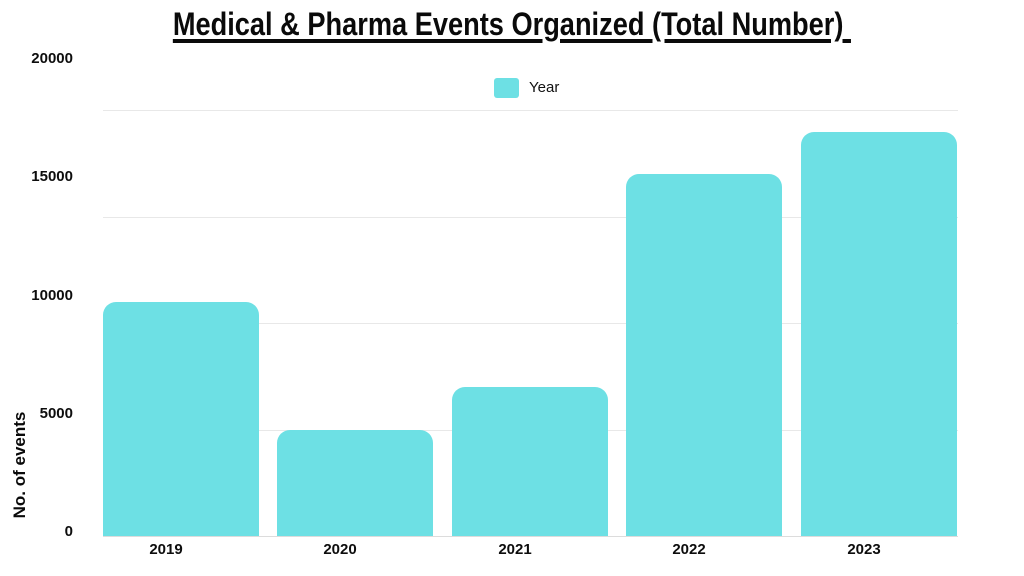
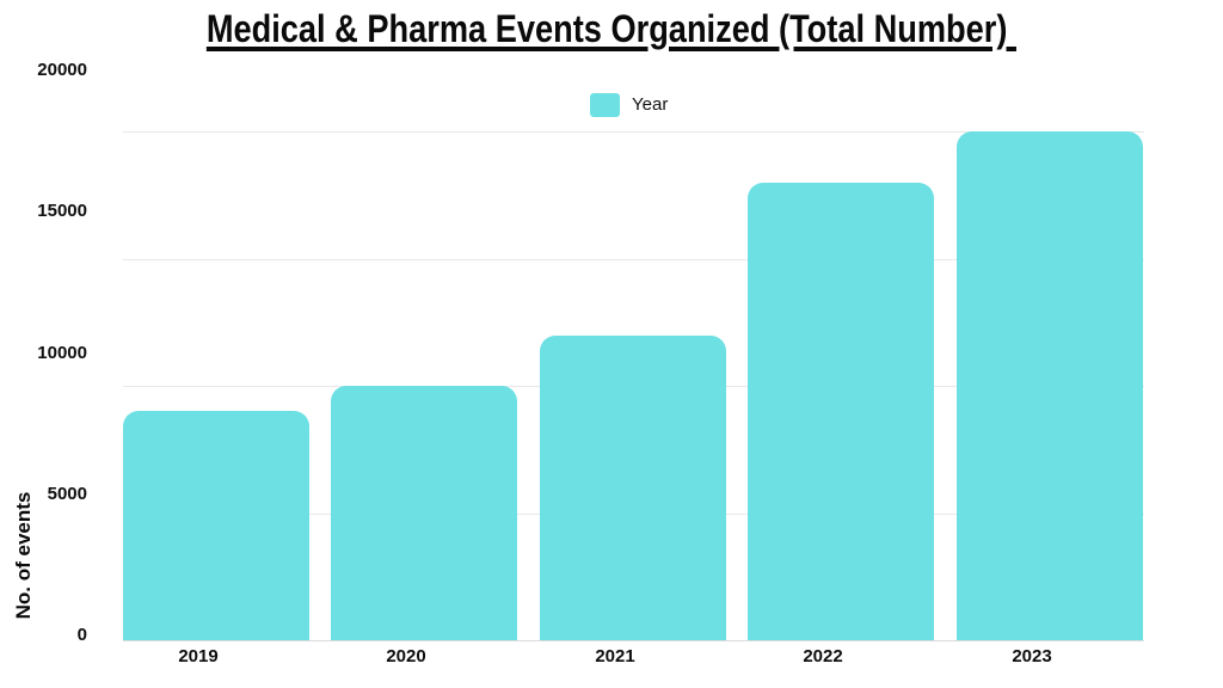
2019: 11000 -> 9000
2020: 5000 -> 10000
2021: 7000 -> 12000
2022: 17000 -> 18000
2023: 19000 -> 20000
